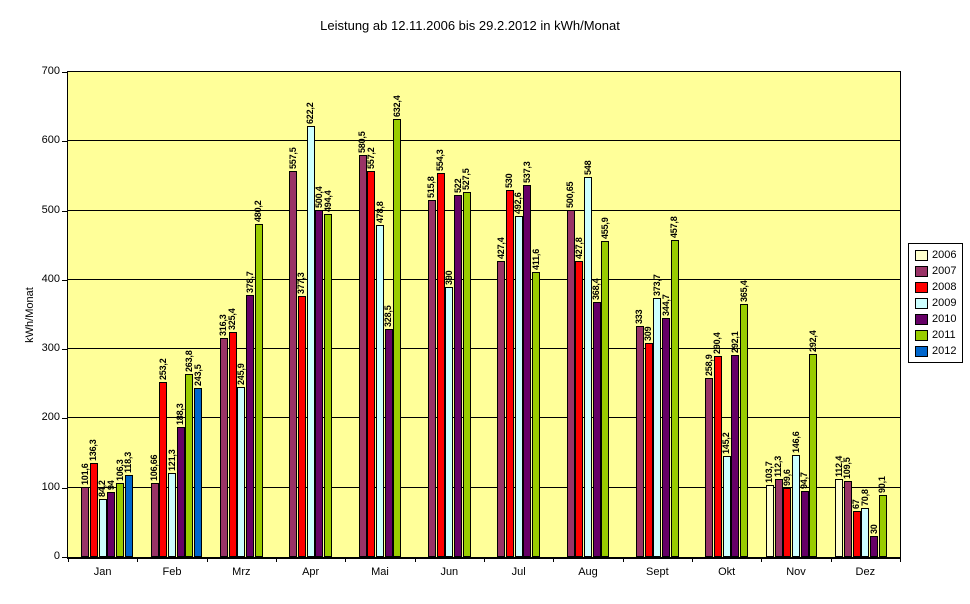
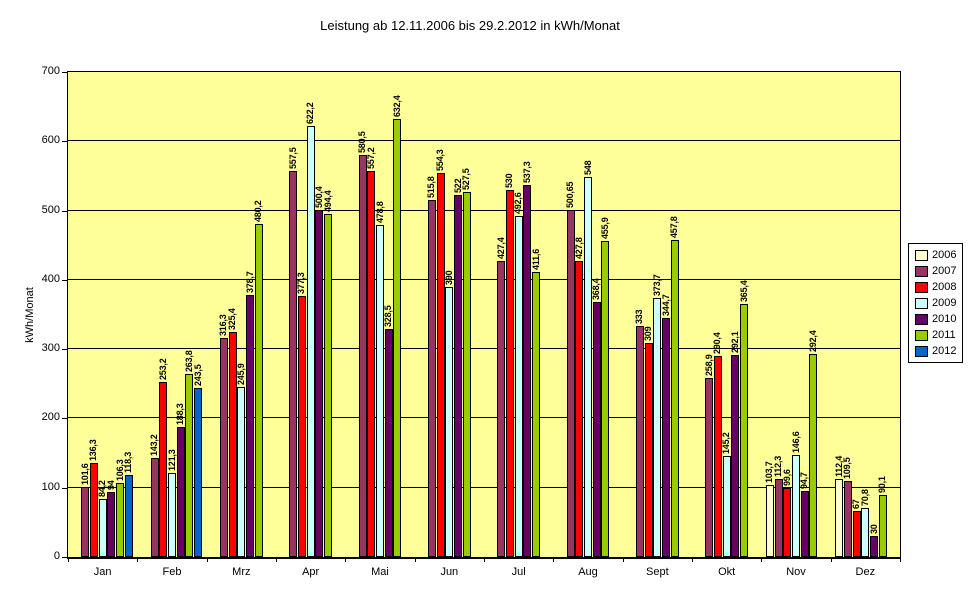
2007/Feb: 106,66 -> 143,2
